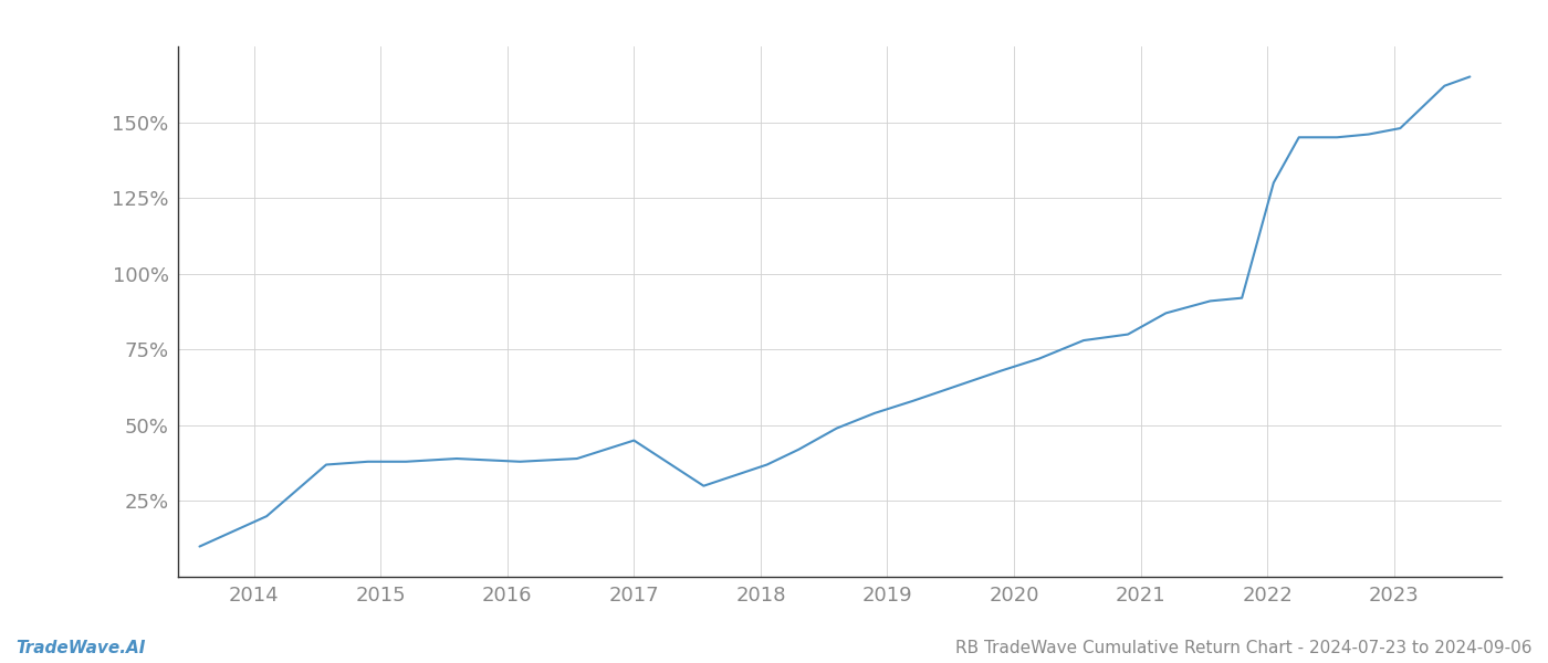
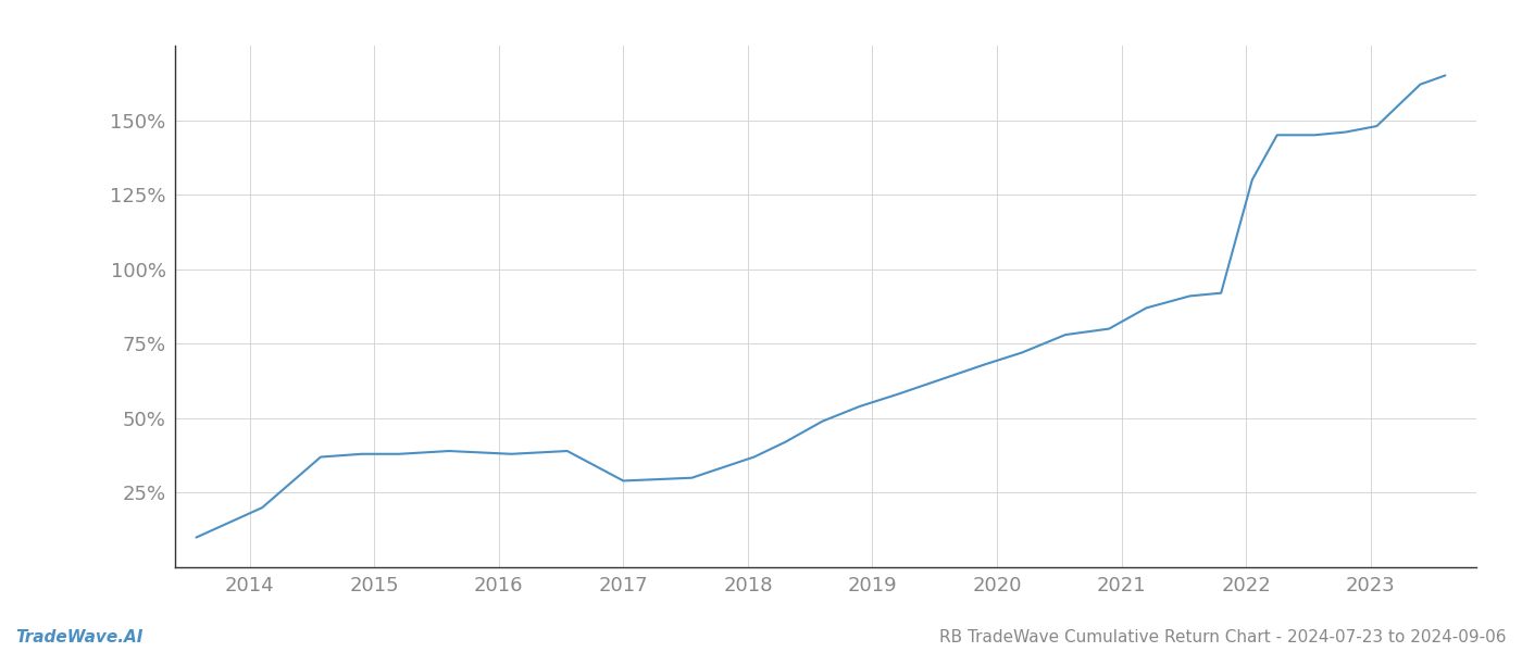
2017: 45% -> 29%
